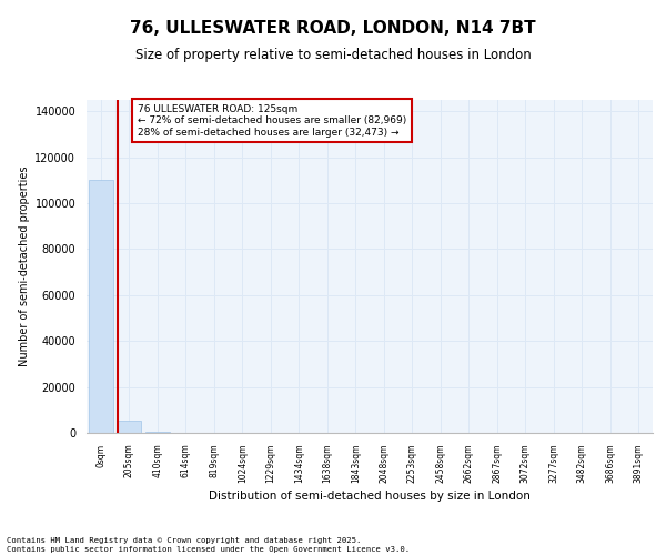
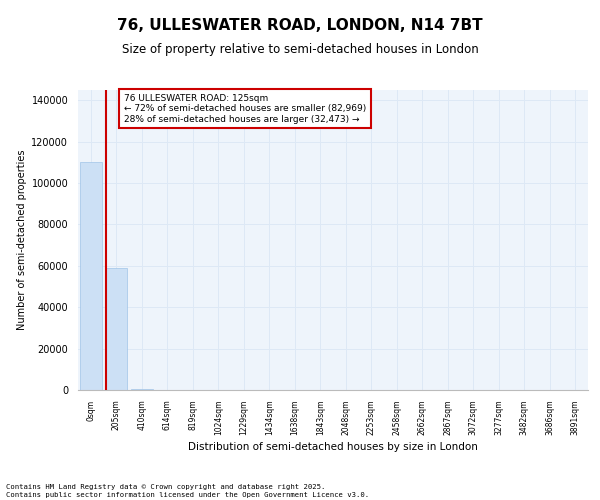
205sqm: 5200 -> 59000
